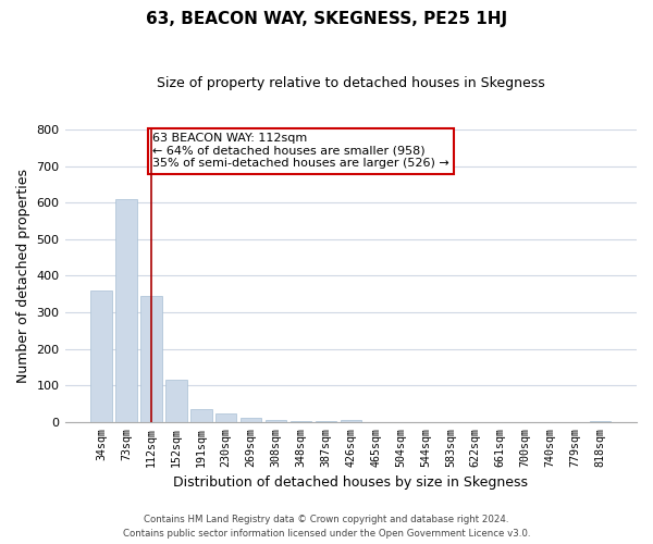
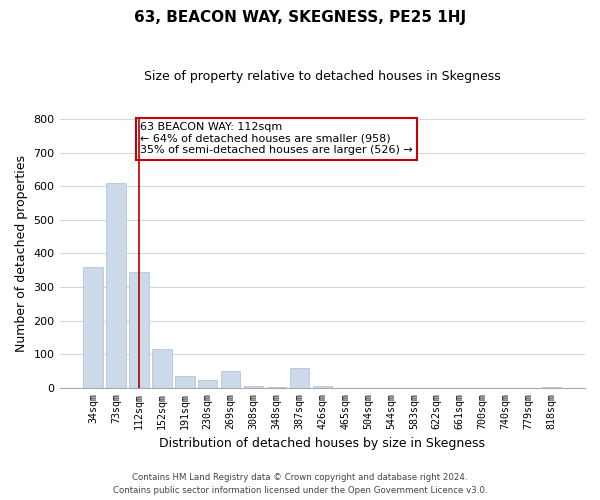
269sqm: 12 -> 50
387sqm: 2 -> 60
